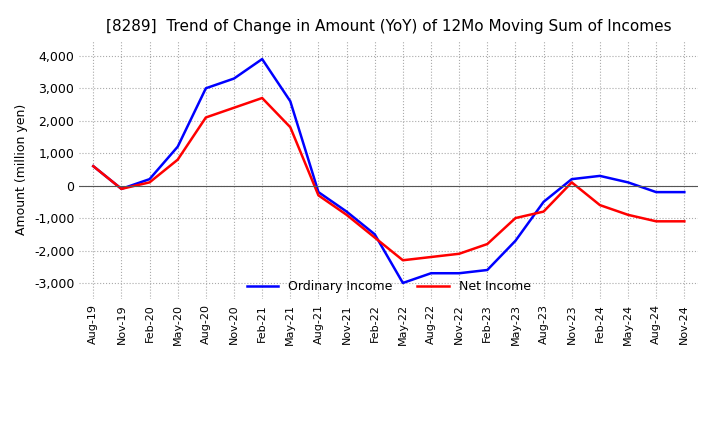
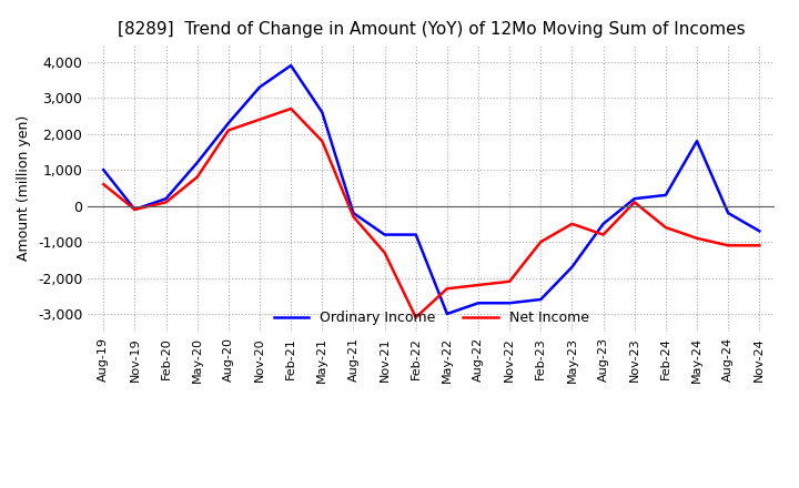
Ordinary Income/Aug-19: 600 -> 1,000
Ordinary Income/Aug-20: 3,000 -> 2,300
Net Income/Nov-21: -900 -> -1,300
Ordinary Income/Feb-22: -1,500 -> -800
Net Income/Feb-22: -1,600 -> -3,100
Net Income/Feb-23: -1,800 -> -1,000
Net Income/May-23: -1,000 -> -500
Ordinary Income/May-24: 100 -> 1,800
Ordinary Income/Nov-24: -200 -> -700
